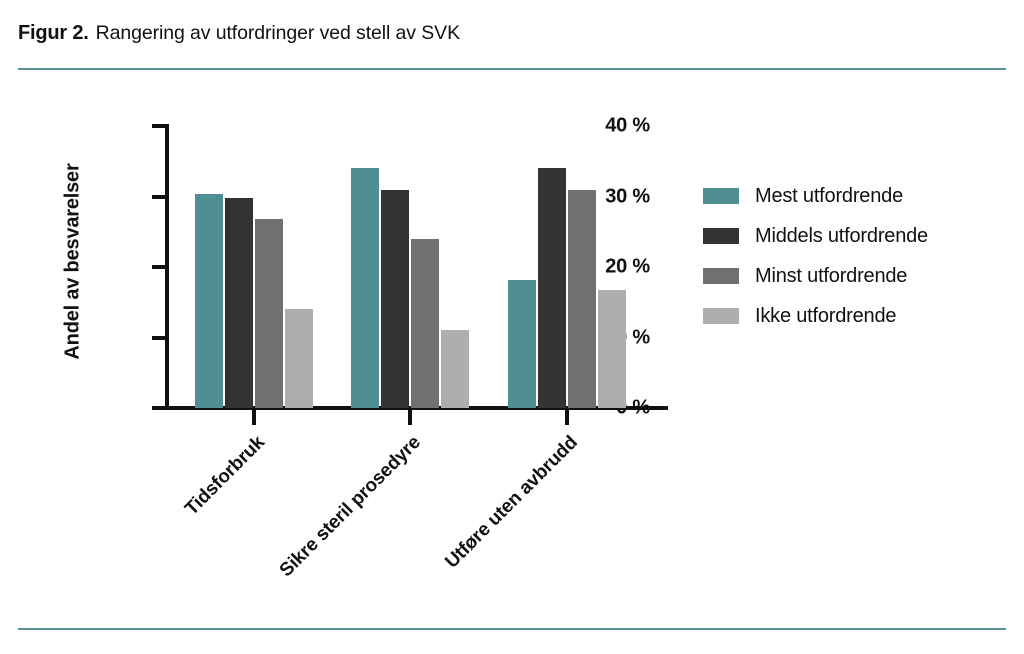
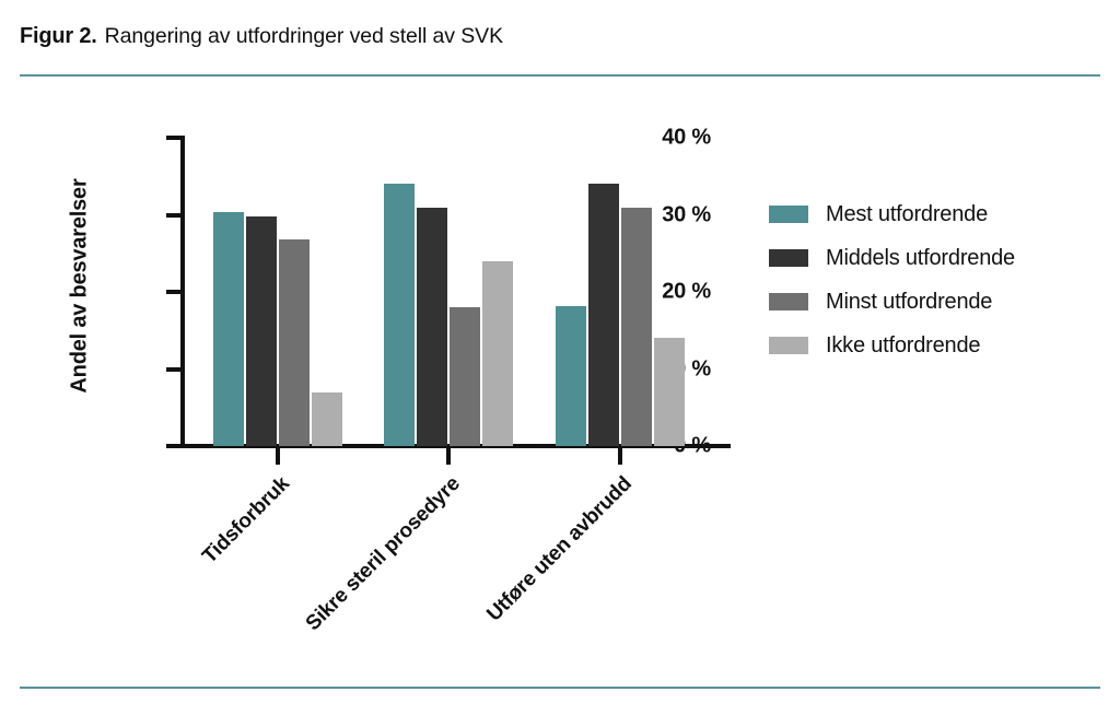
Ikke utfordrende/Tidsforbruk: 14% -> 7%
Minst utfordrende/Sikre steril prosedyre: 24% -> 18%
Ikke utfordrende/Sikre steril prosedyre: 11% -> 24%
Ikke utfordrende/Utføre uten avbrudd: 17% -> 14%
